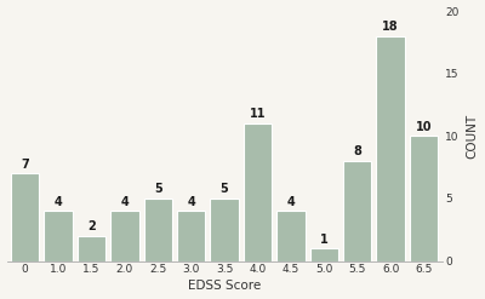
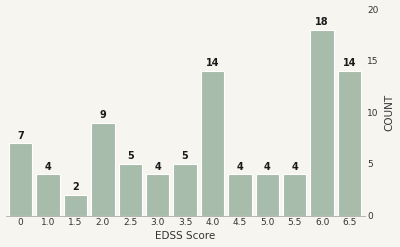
2.0: 4 -> 9
4.0: 11 -> 14
5.0: 1 -> 4
5.5: 8 -> 4
6.5: 10 -> 14
